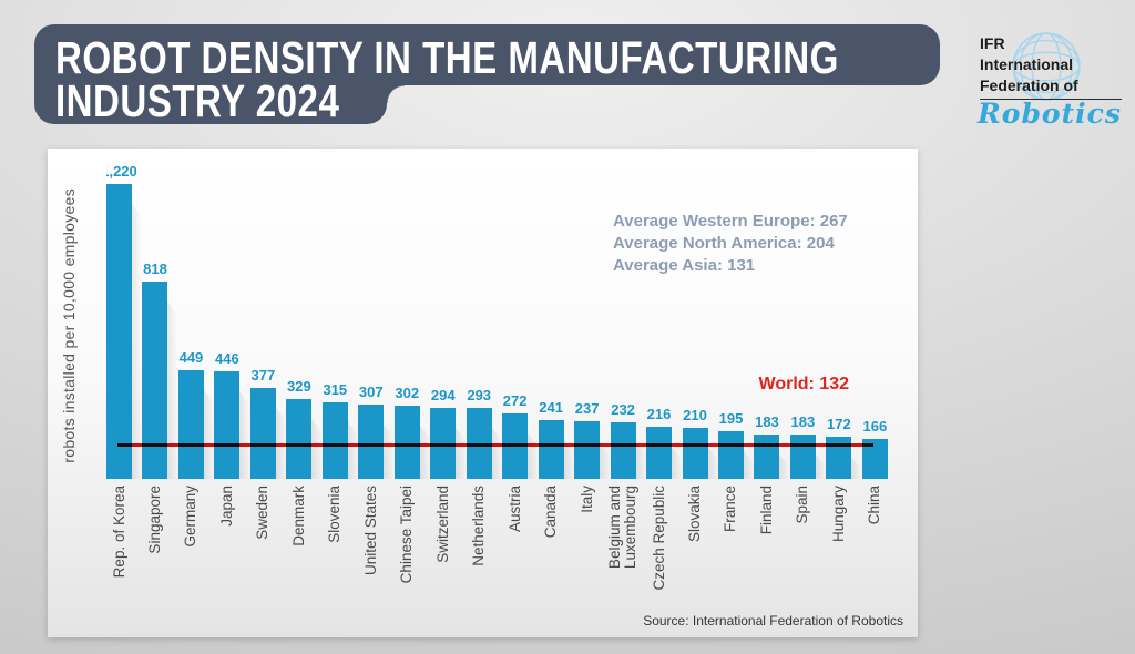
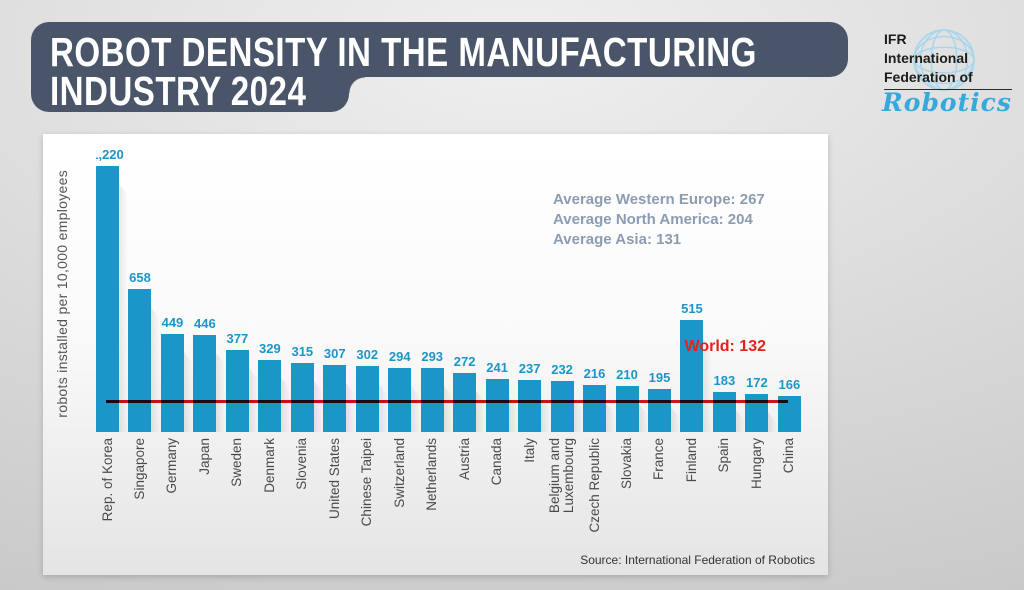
Singapore: 818 -> 658
Finland: 183 -> 515
